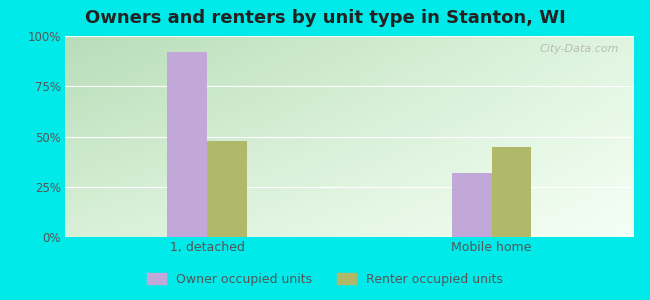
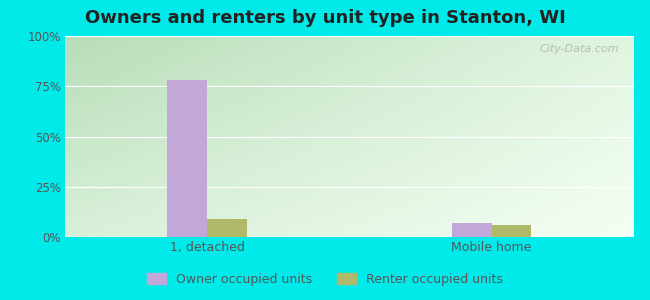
Owner occupied units/1, detached: 92% -> 78%
Renter occupied units/1, detached: 48% -> 9%
Owner occupied units/Mobile home: 32% -> 7%
Renter occupied units/Mobile home: 45% -> 6%
